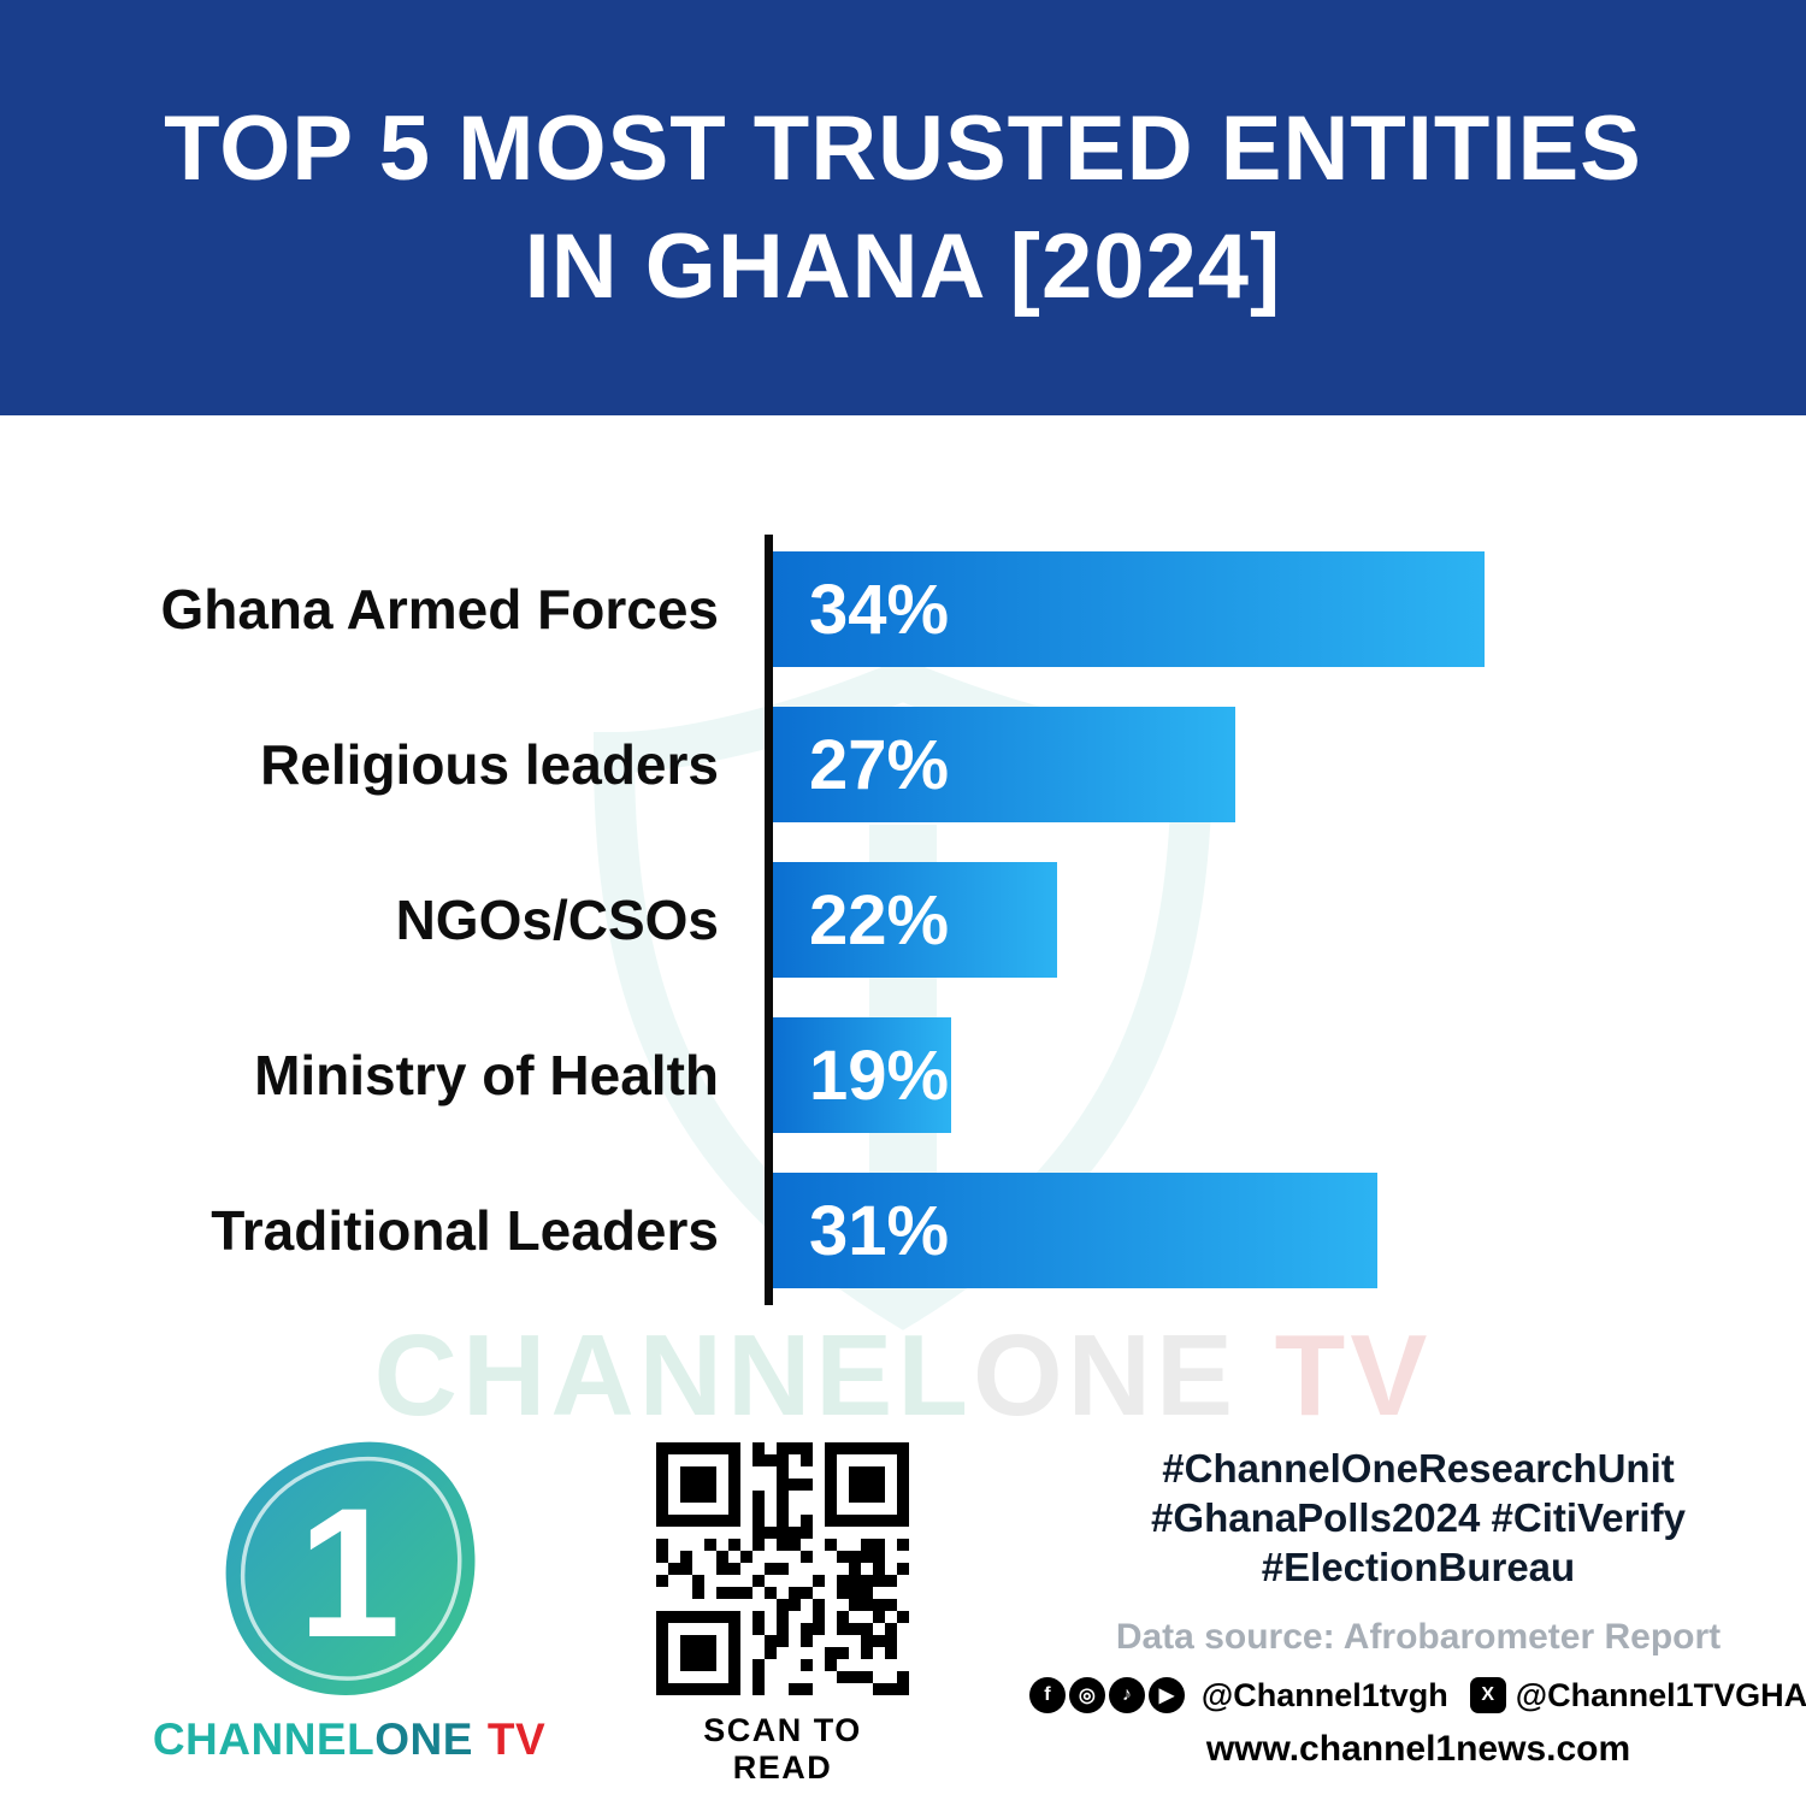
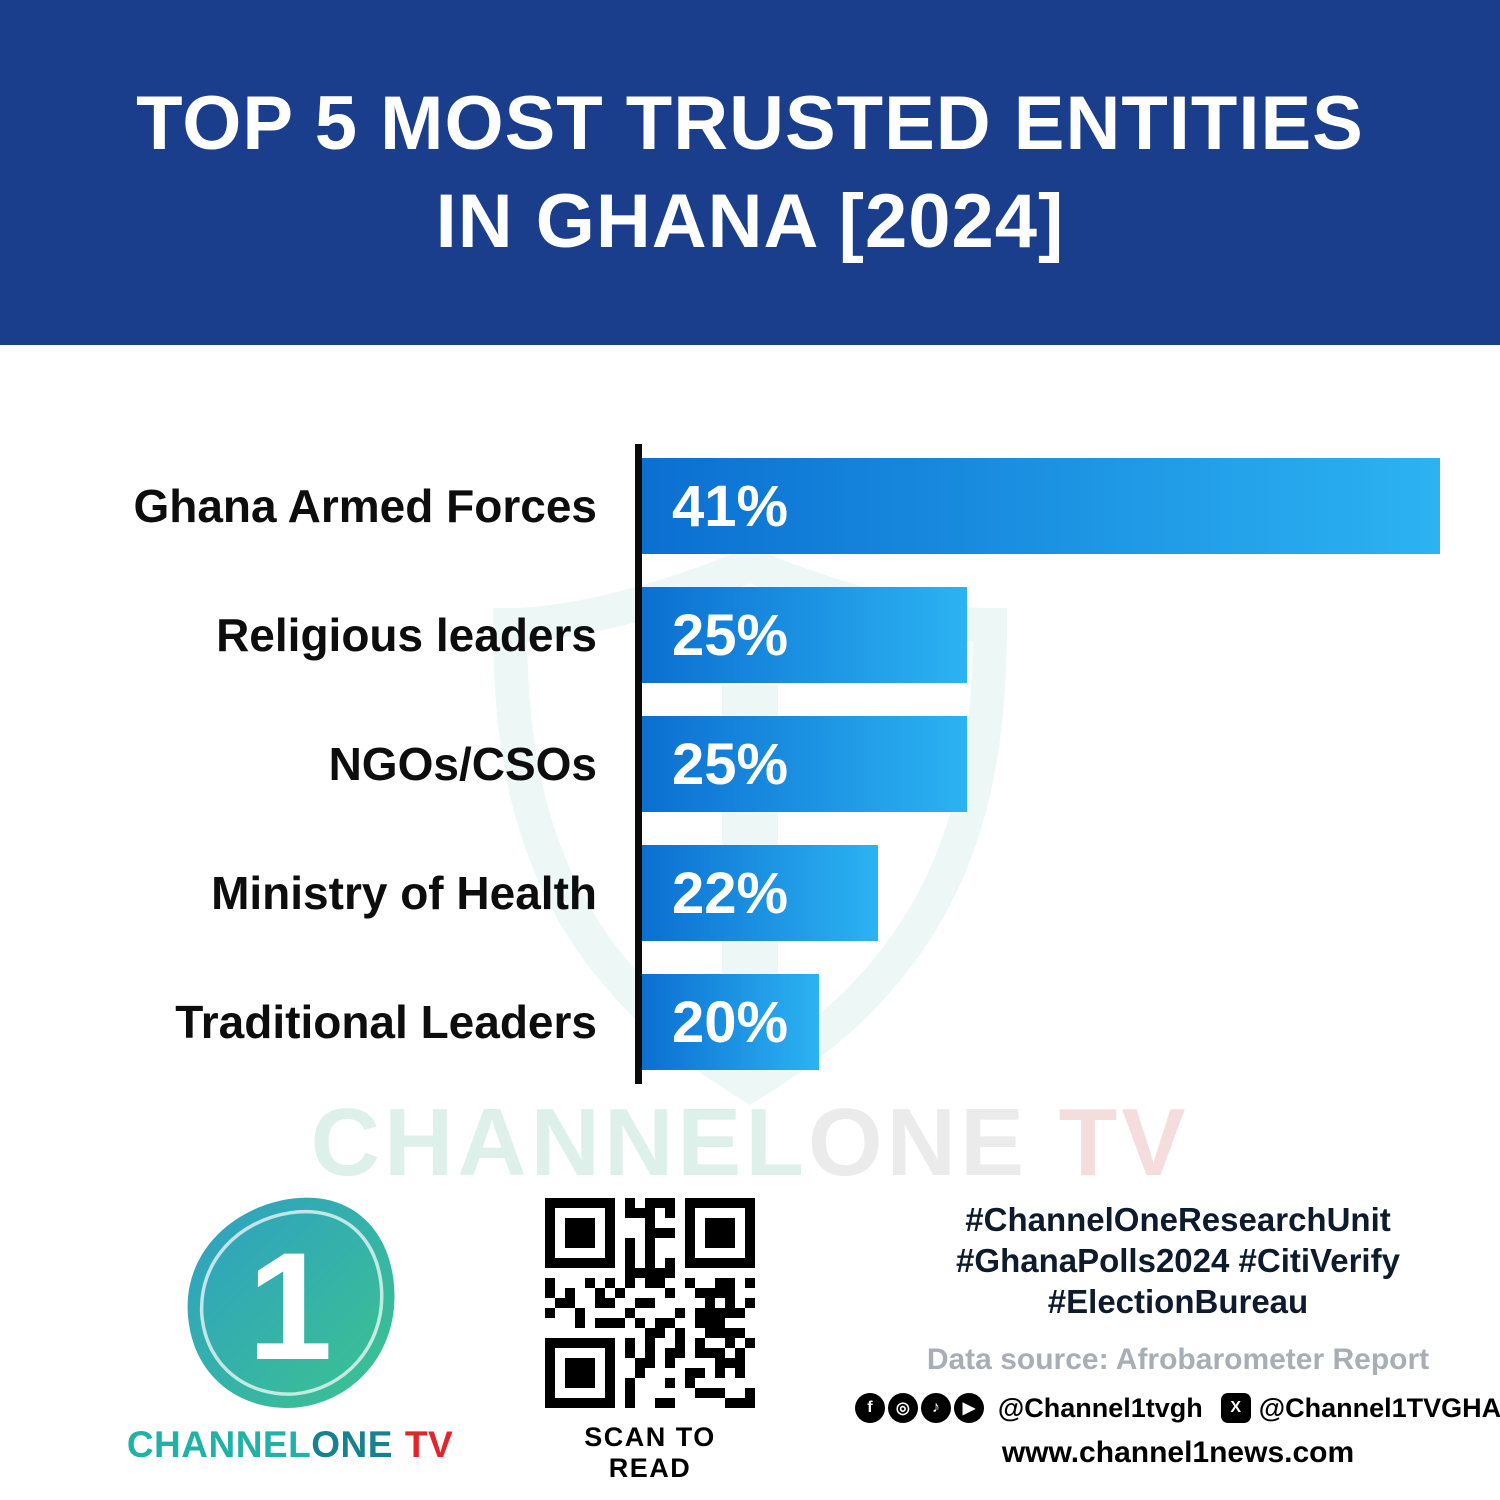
Ghana Armed Forces: 34% -> 41%
Religious leaders: 27% -> 25%
NGOs/CSOs: 22% -> 25%
Ministry of Health: 19% -> 22%
Traditional Leaders: 31% -> 20%
